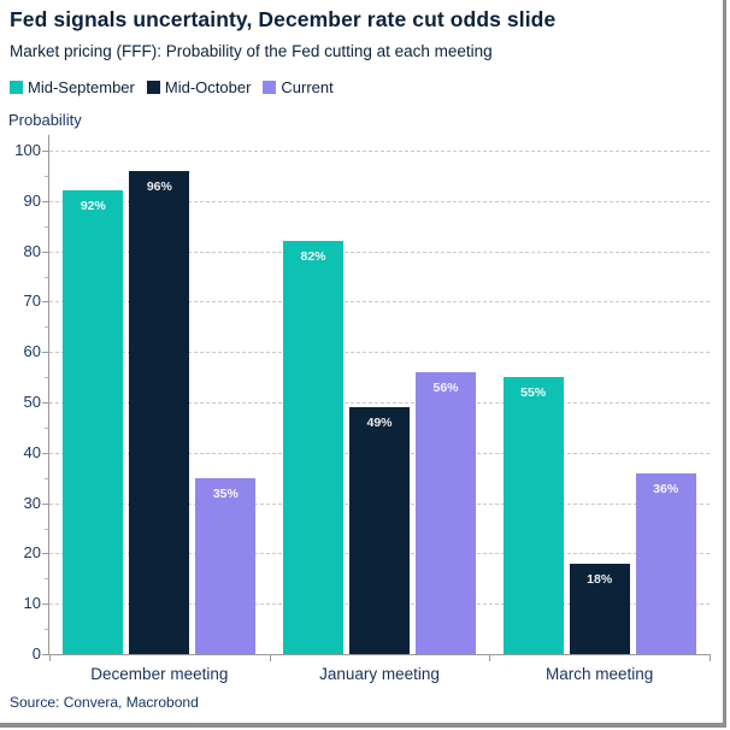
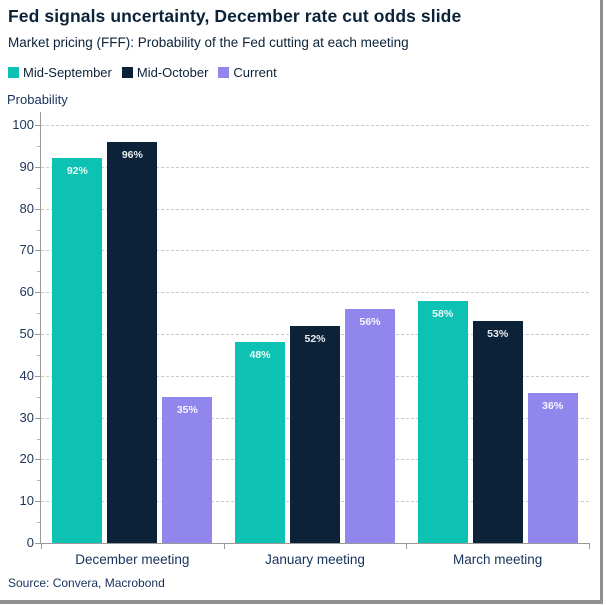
Mid-September/January meeting: 82% -> 48%
Mid-October/January meeting: 49% -> 52%
Mid-September/March meeting: 55% -> 58%
Mid-October/March meeting: 18% -> 53%
